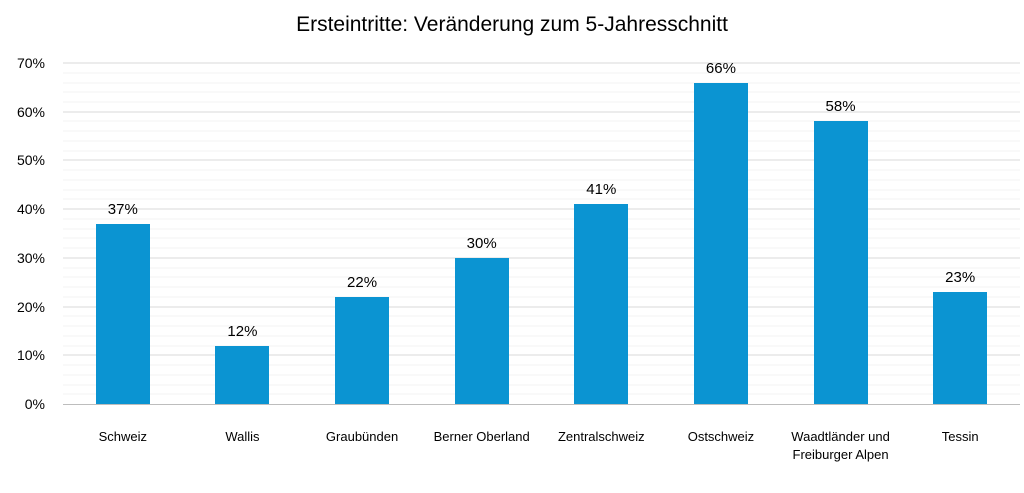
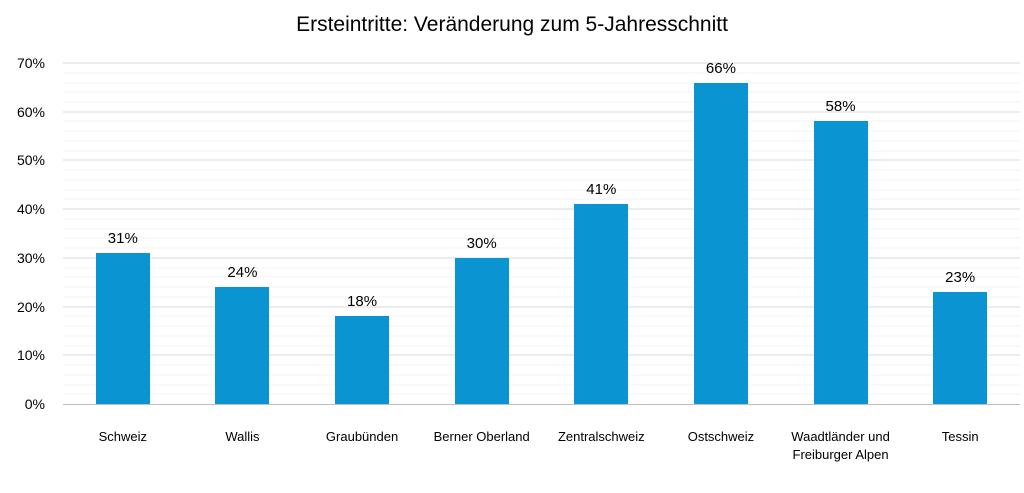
Schweiz: 37% -> 31%
Wallis: 12% -> 24%
Graubünden: 22% -> 18%
